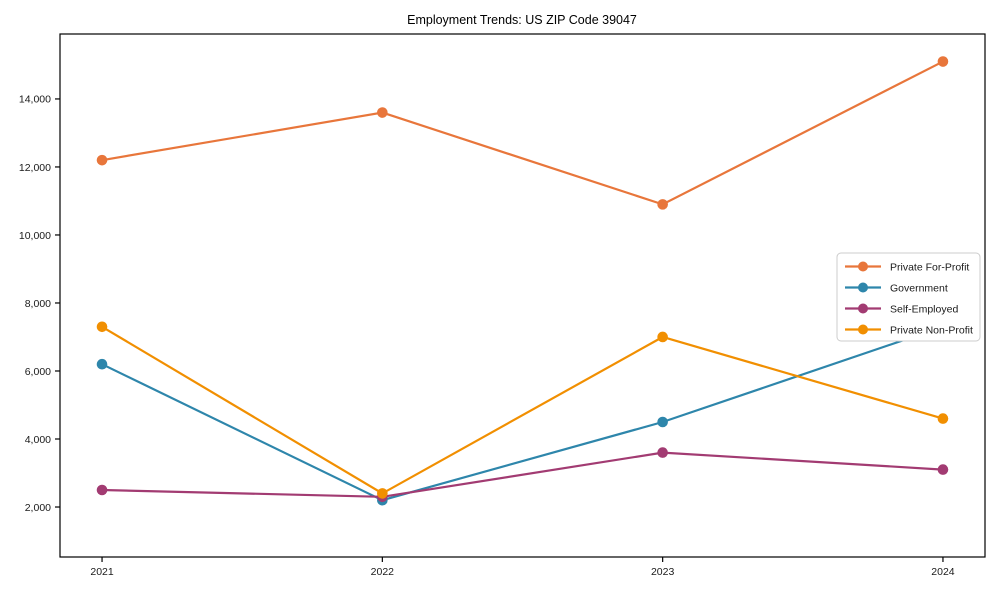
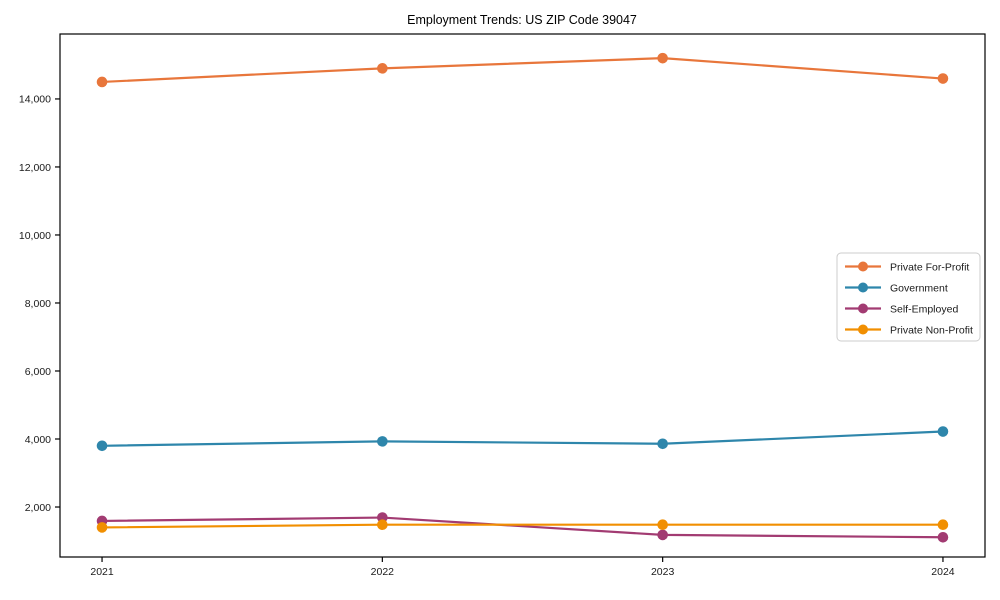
Private For-Profit/2021: 12200 -> 14500
Government/2021: 6200 -> 3800
Self-Employed/2021: 2500 -> 1600
Private Non-Profit/2021: 7300 -> 1400
Private For-Profit/2022: 13600 -> 14900
Government/2022: 2200 -> 3900
Self-Employed/2022: 2300 -> 1700
Private Non-Profit/2022: 2400 -> 1500
Private For-Profit/2023: 10900 -> 15200
Government/2023: 4500 -> 3900
Self-Employed/2023: 3600 -> 1200
Private Non-Profit/2023: 7000 -> 1500
Private For-Profit/2024: 15100 -> 14600
Government/2024: 7300 -> 4200
Self-Employed/2024: 3100 -> 1100
Private Non-Profit/2024: 4600 -> 1500
